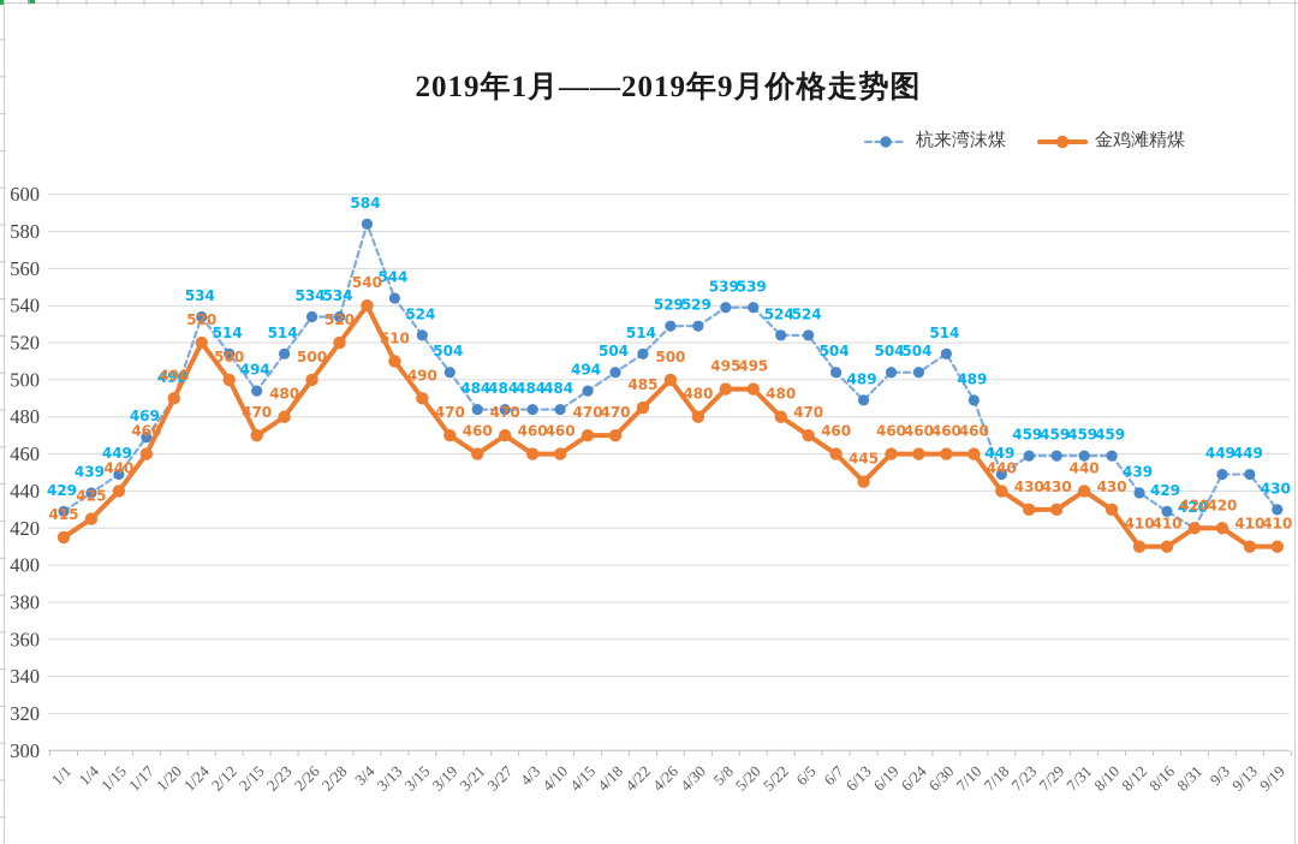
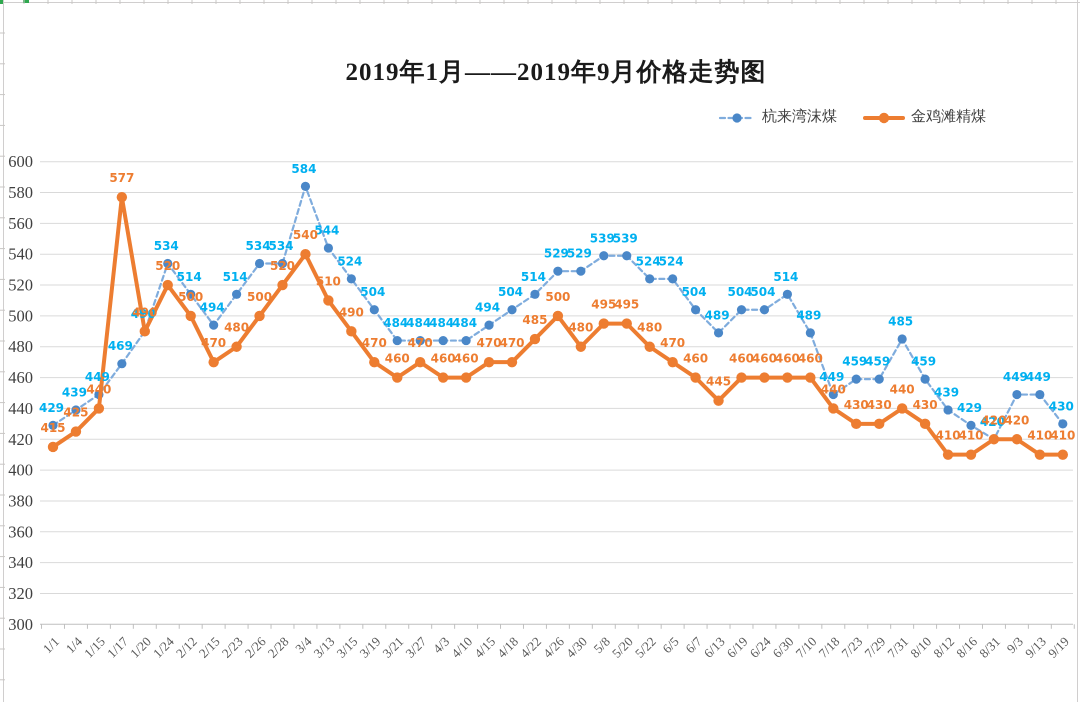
金鸡滩精煤/1/17: 460 -> 577
杭来湾沫煤/7/31: 459 -> 485
